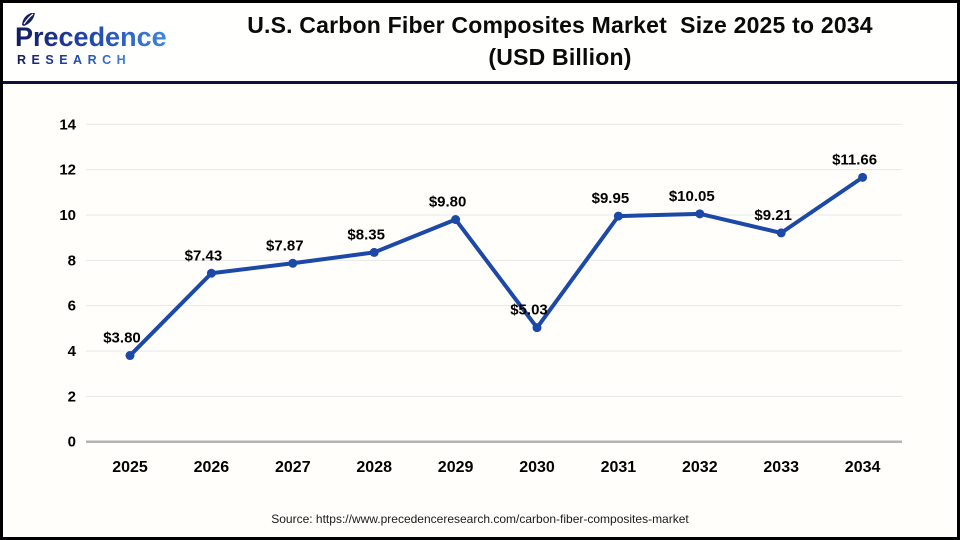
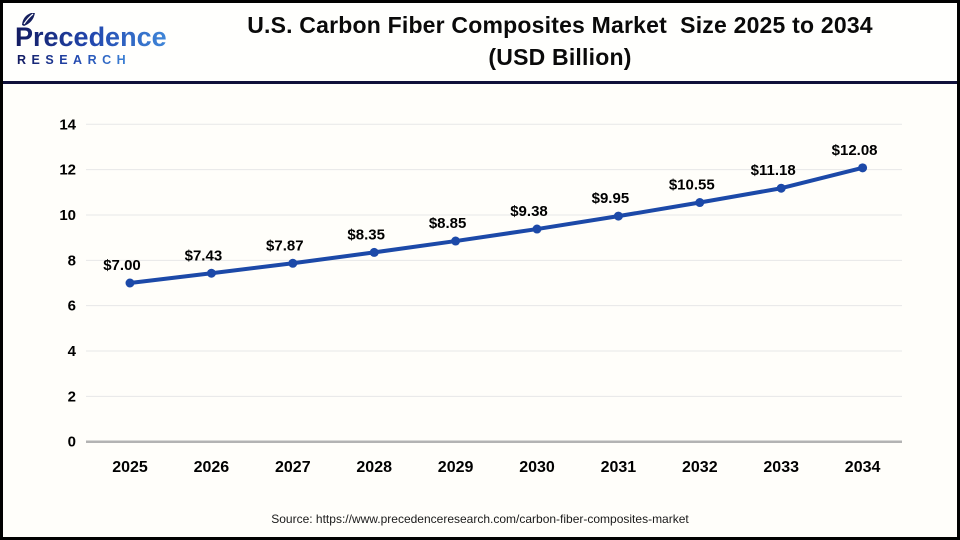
2025: $3.80 -> $7.00
2029: $9.80 -> $8.85
2030: $5.03 -> $9.38
2032: $10.05 -> $10.55
2033: $9.21 -> $11.18
2034: $11.66 -> $12.08
